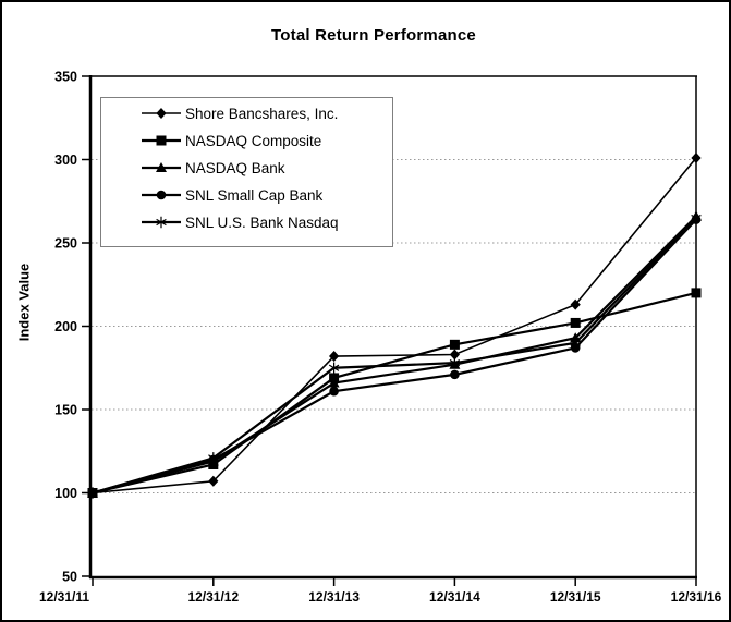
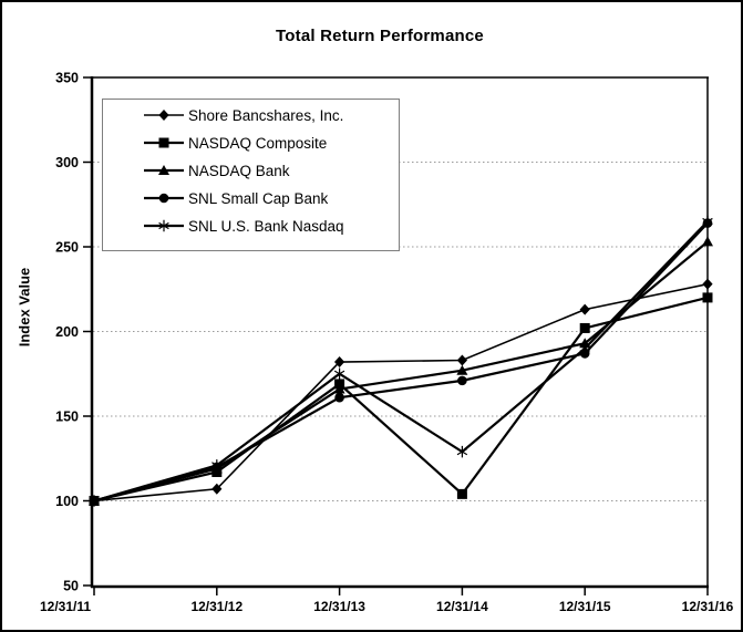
NASDAQ Composite/12/31/14: 189 -> 104
SNL U.S. Bank Nasdaq/12/31/14: 178 -> 129
Shore Bancshares, Inc./12/31/16: 301 -> 228
NASDAQ Bank/12/31/16: 266 -> 253
